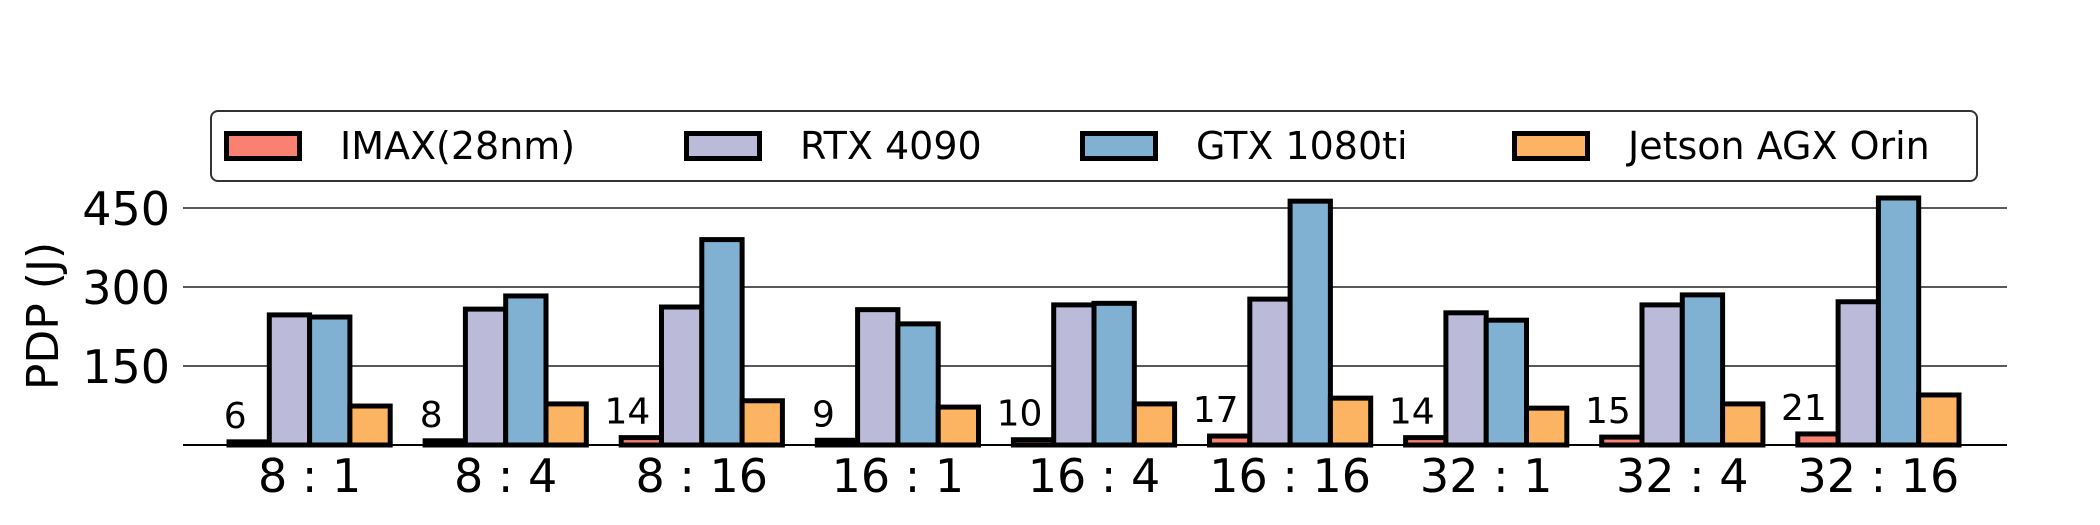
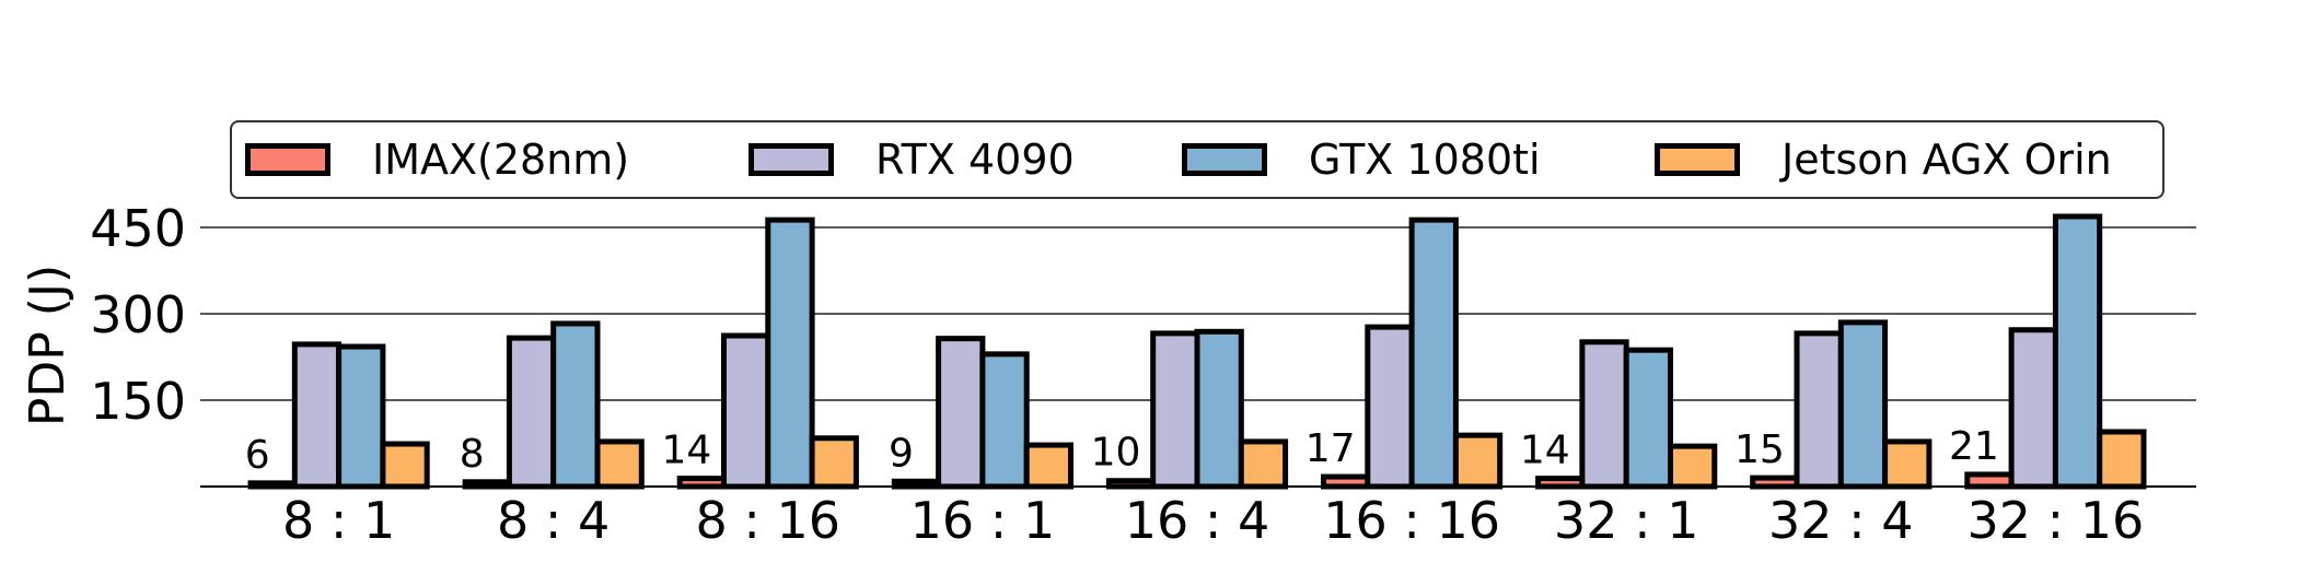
GTX 1080ti/8 : 16: 390 -> 460
